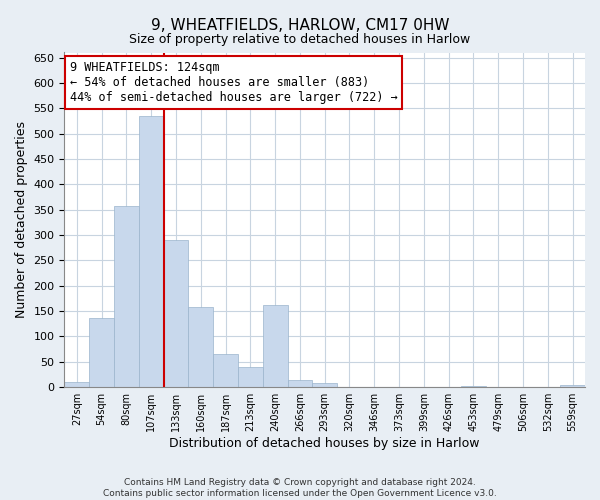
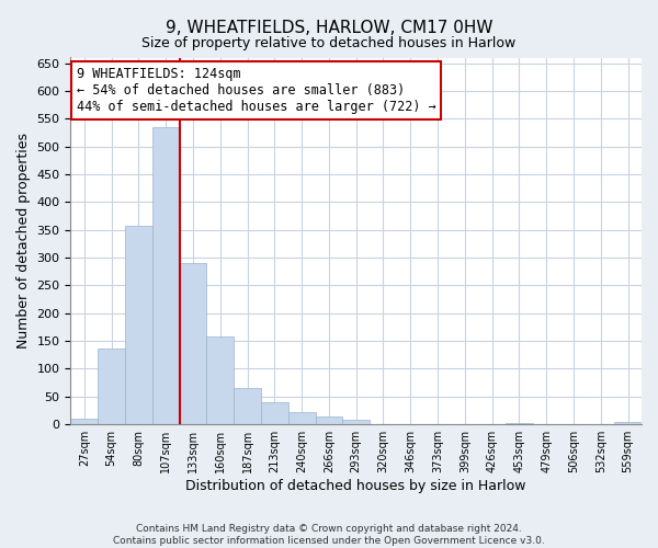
240sqm: 162 -> 22
